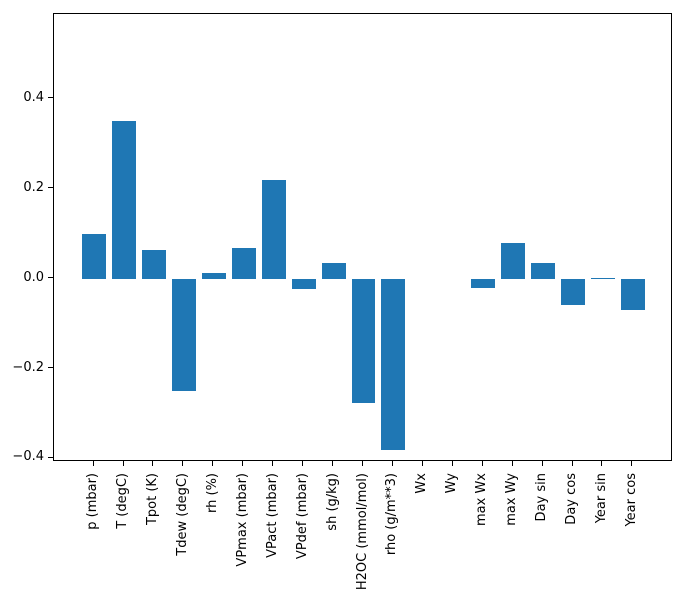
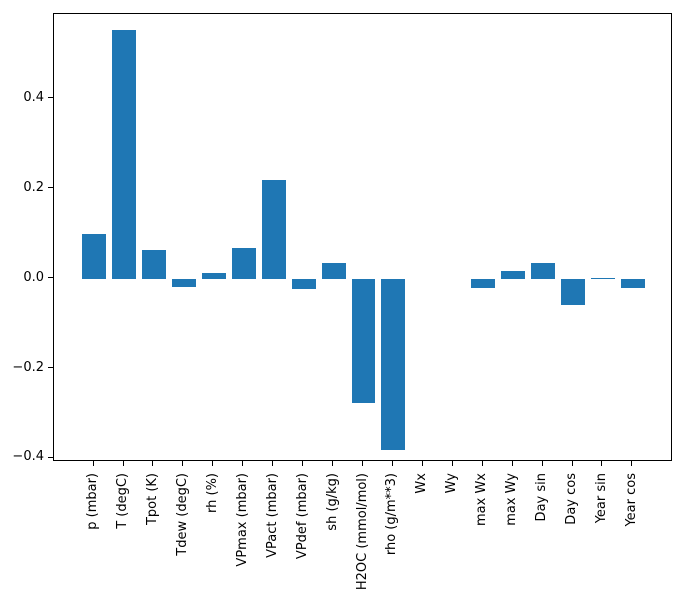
T (degC): 0.35 -> 0.55
Tdew (degC): -0.25 -> -0.02
max Wy: 0.08 -> 0.02
Year cos: -0.07 -> -0.02
